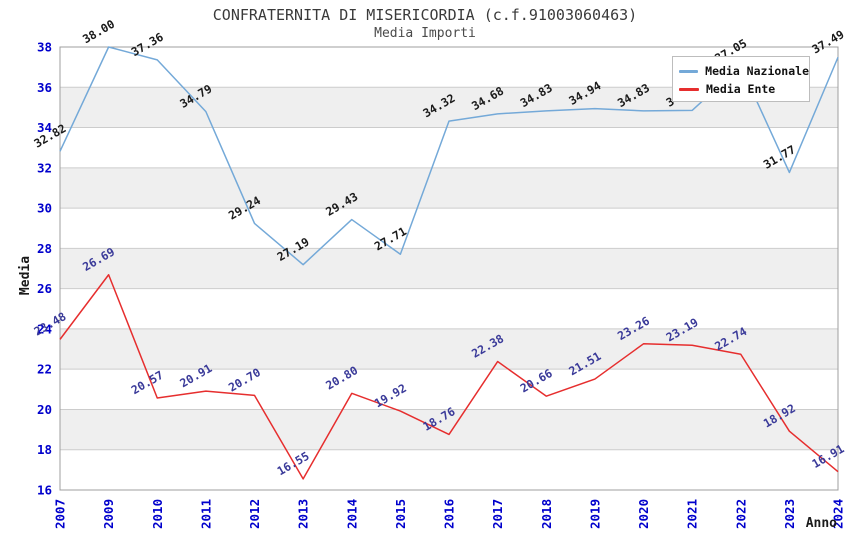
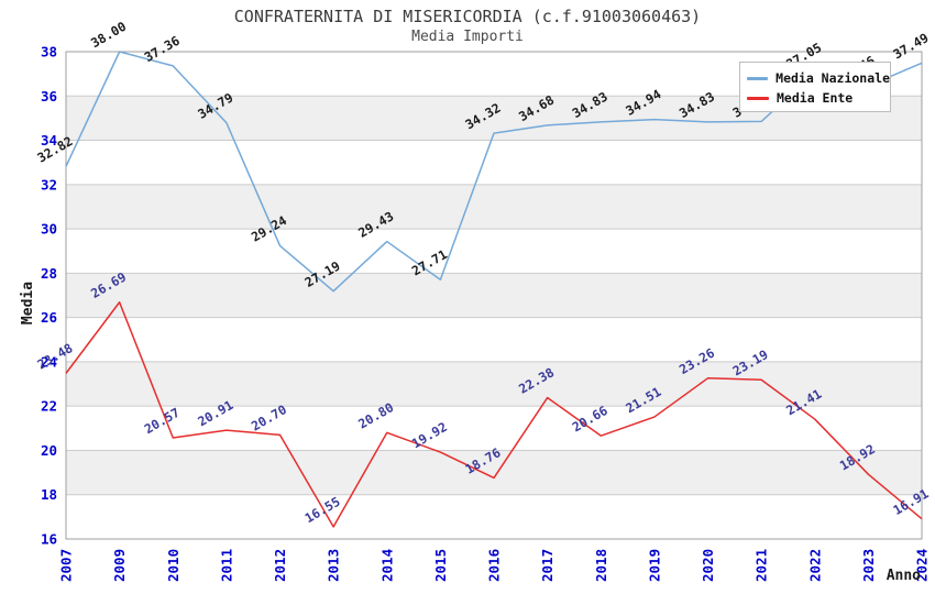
Media Ente/2022: 22.74 -> 21.41
Media Nazionale/2023: 31.77 -> 36.46
